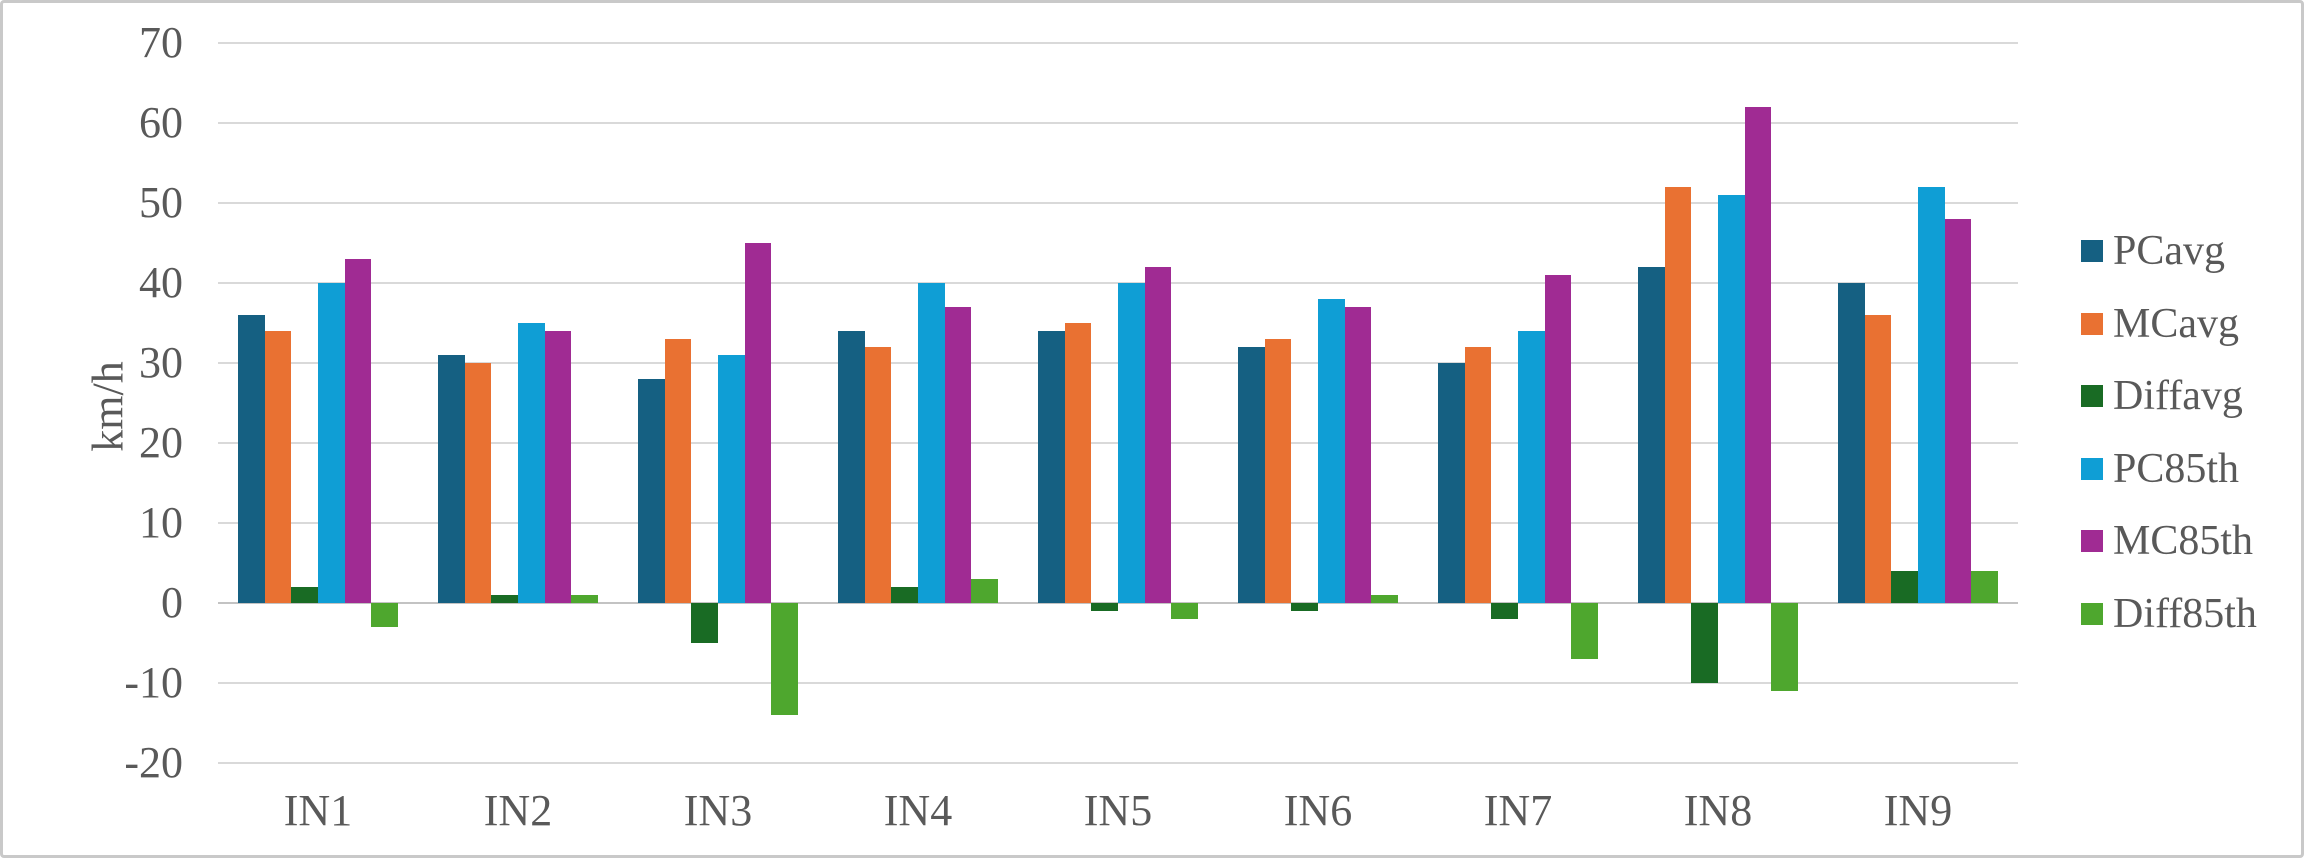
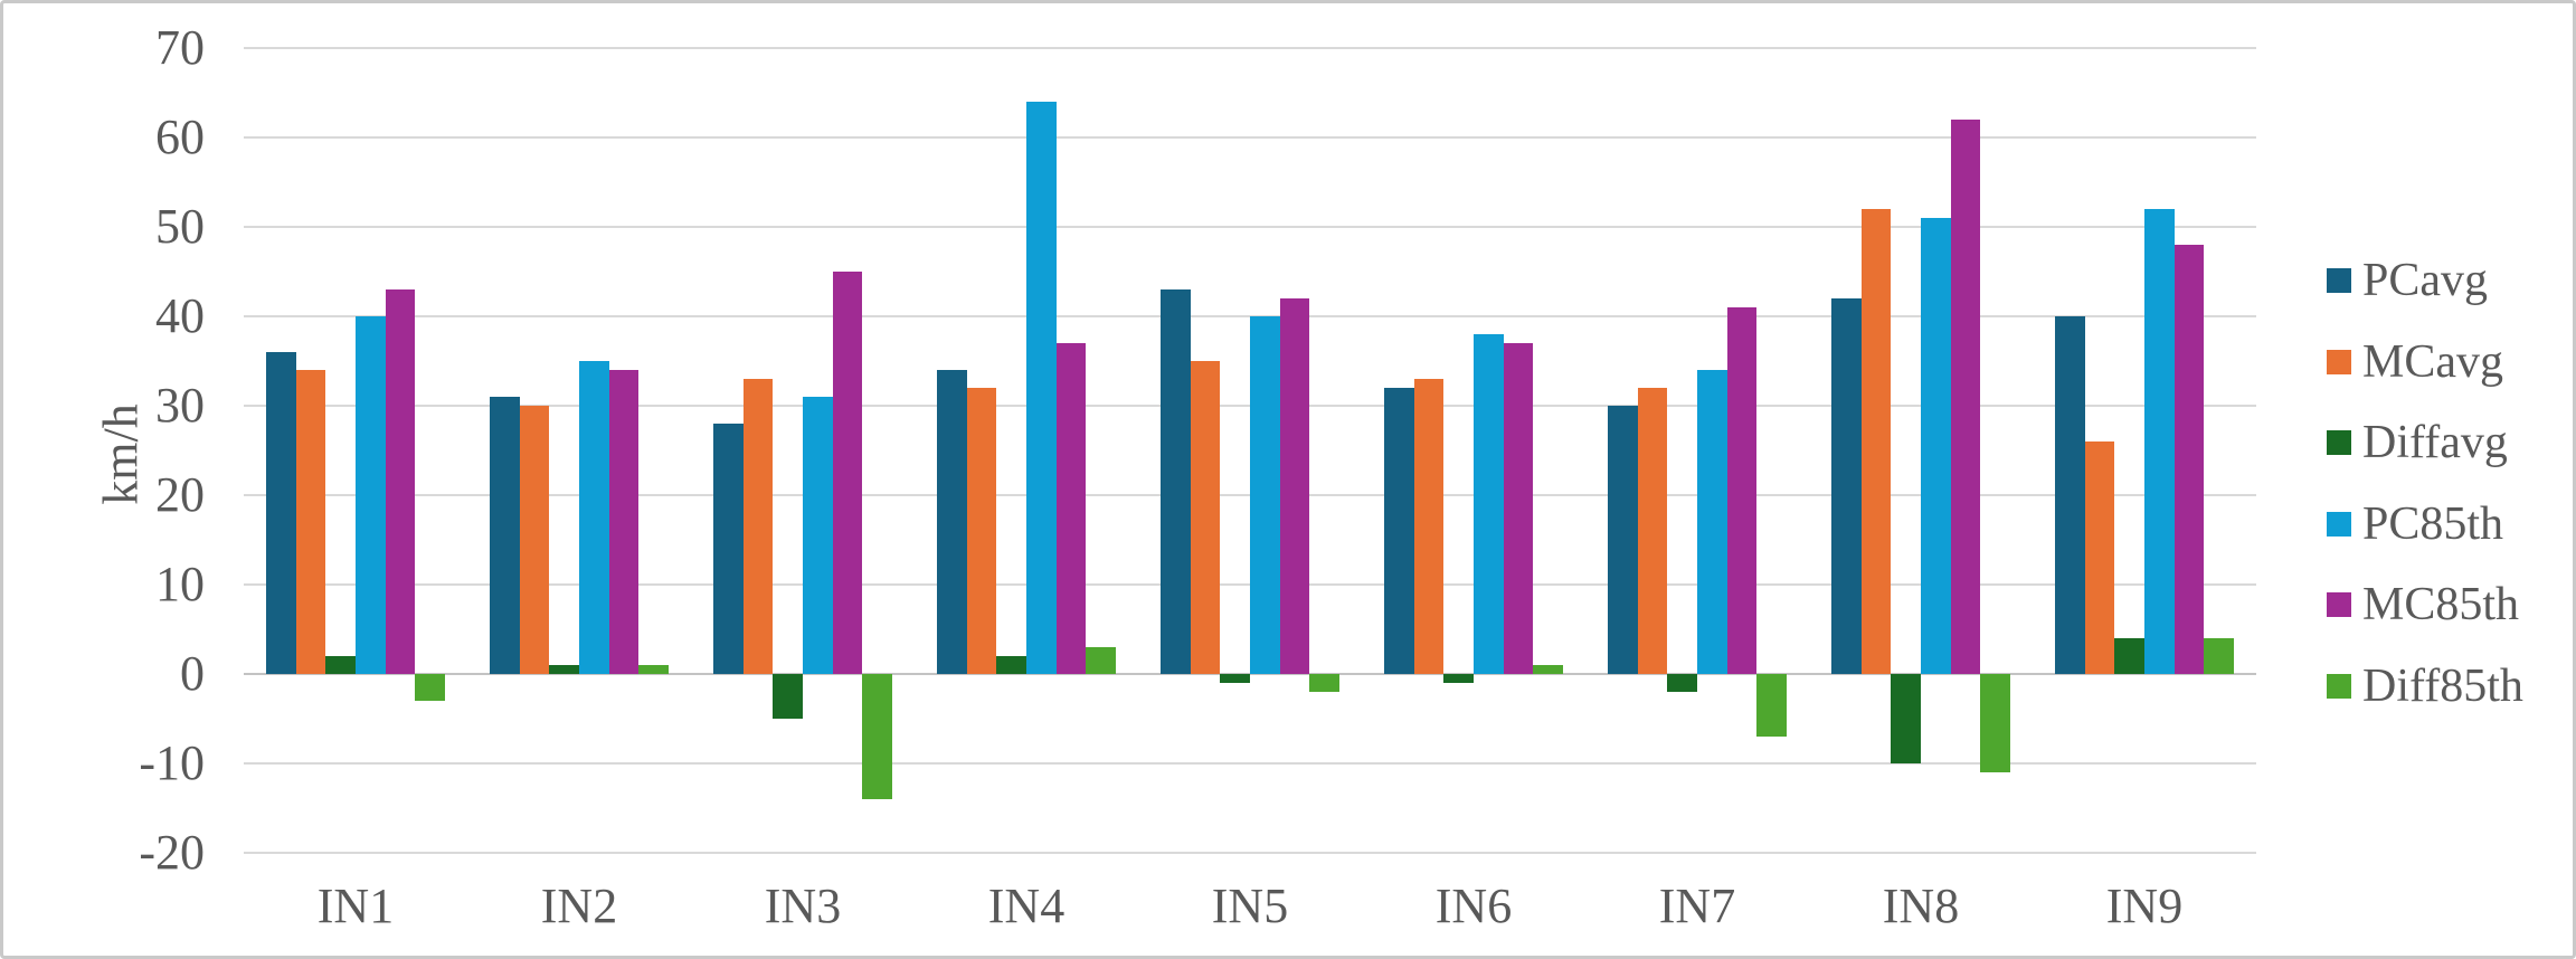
PC85th/IN4: 40 -> 64
PCavg/IN5: 34 -> 43
MCavg/IN9: 36 -> 26
